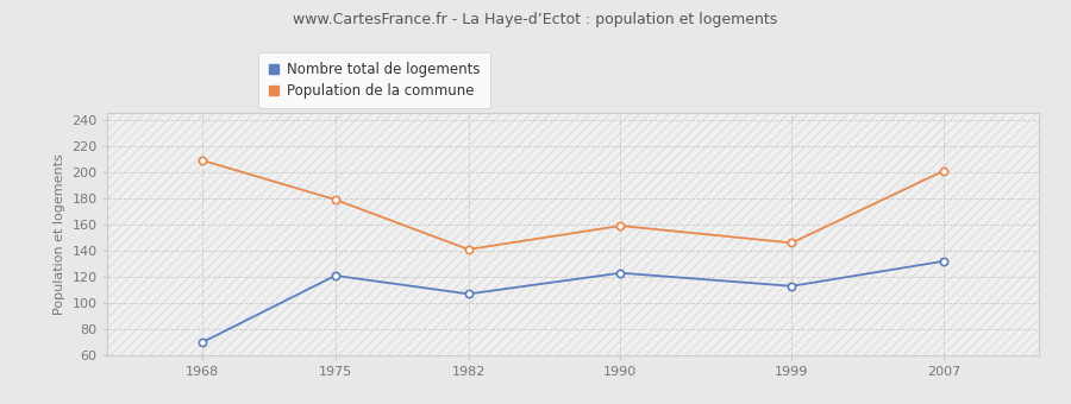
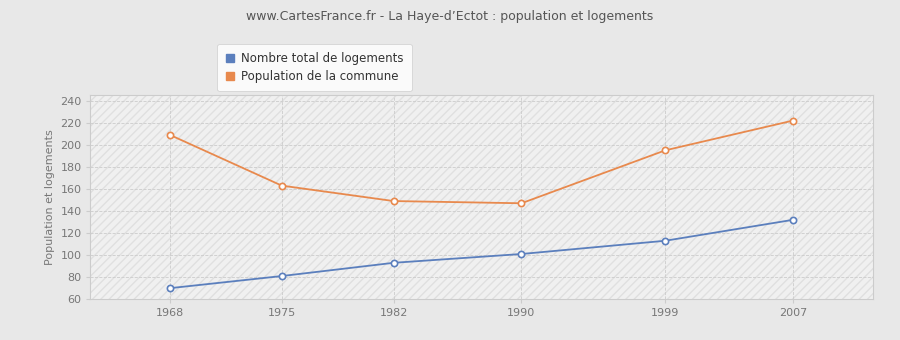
Nombre total de logements/1975: 121 -> 81
Population de la commune/1975: 179 -> 163
Nombre total de logements/1982: 107 -> 93
Population de la commune/1982: 141 -> 149
Nombre total de logements/1990: 123 -> 101
Population de la commune/1990: 159 -> 147
Population de la commune/1999: 146 -> 195
Population de la commune/2007: 201 -> 222
